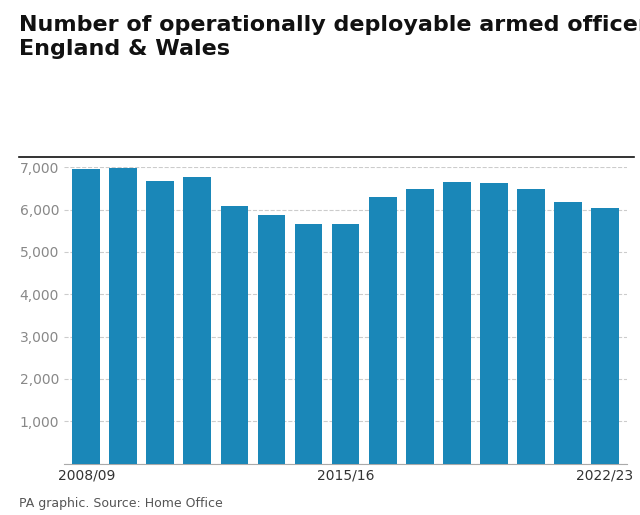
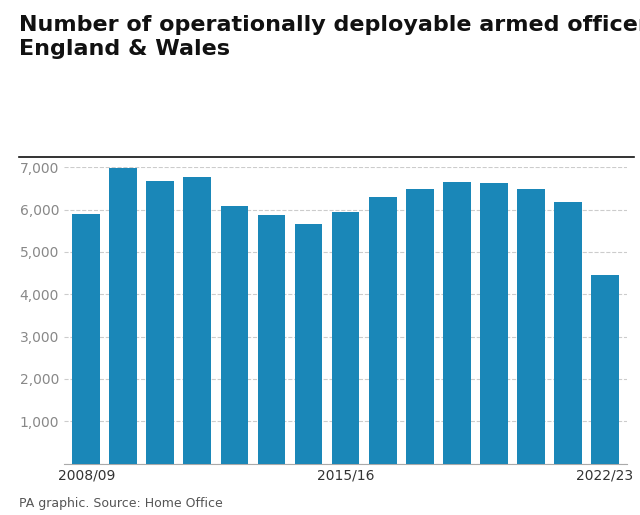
2008/09: 6,950 -> 5,900
2015/16: 5,650 -> 5,950
2022/23: 6,040 -> 4,450
